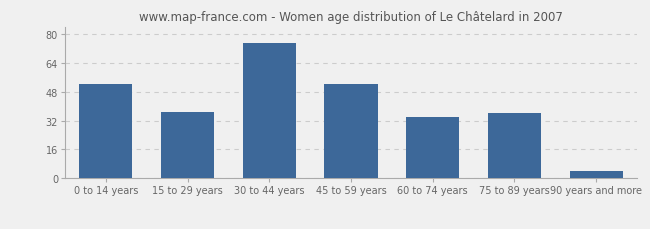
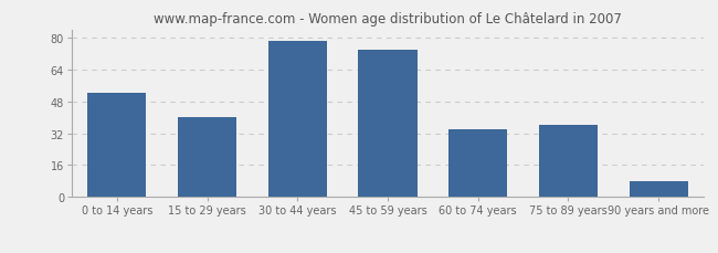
15 to 29 years: 37 -> 40
30 to 44 years: 75 -> 78
45 to 59 years: 52 -> 74
90 years and more: 4 -> 8
